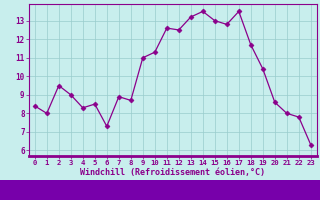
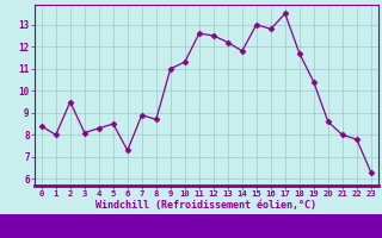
3: 9.0 -> 8.1
13: 13.2 -> 12.2
14: 13.5 -> 11.8
